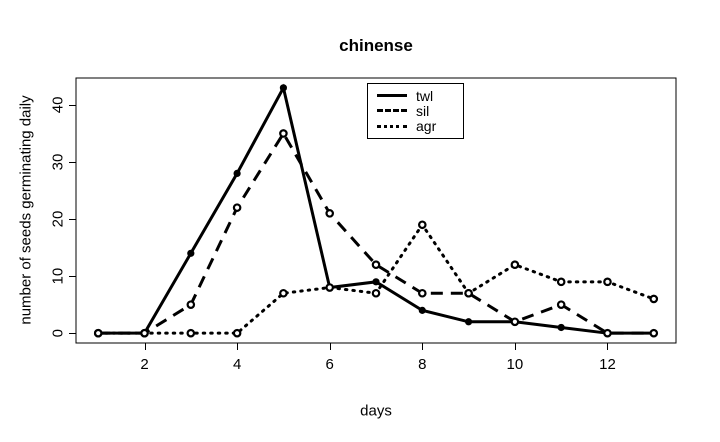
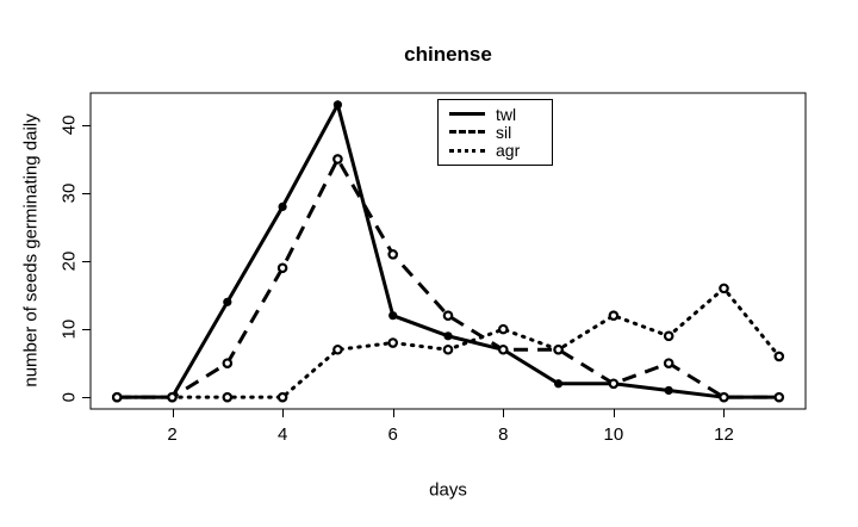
sil/4: 22 -> 19
twl/6: 8 -> 12
twl/8: 4 -> 7
agr/8: 19 -> 10
agr/12: 9 -> 16
